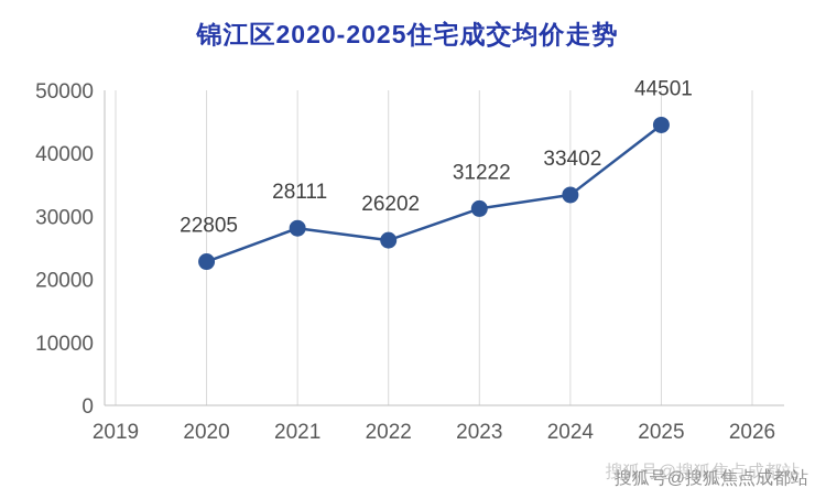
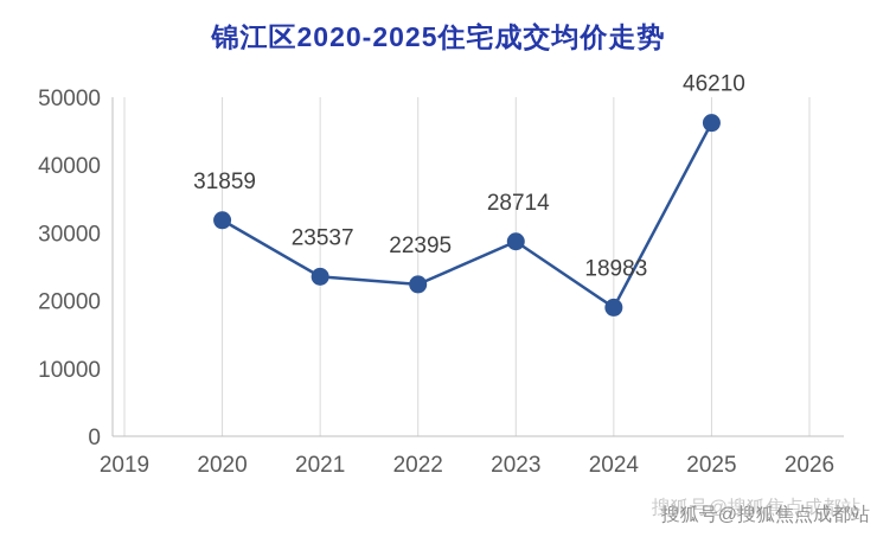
2020: 22805 -> 31859
2021: 28111 -> 23537
2022: 26202 -> 22395
2023: 31222 -> 28714
2024: 33402 -> 18983
2025: 44501 -> 46210
